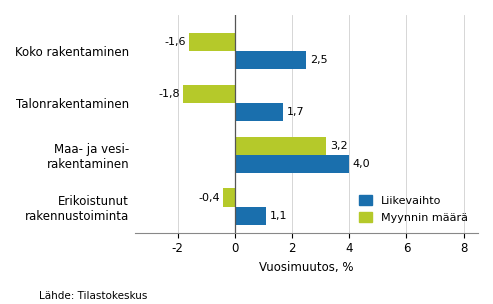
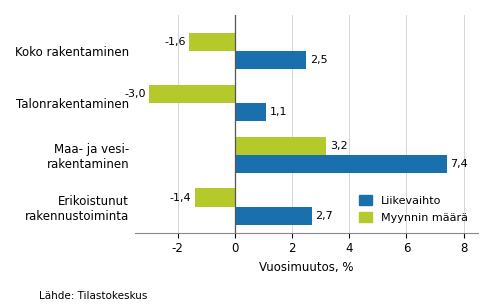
Myynnin määrä/Talonrakentaminen: -1,8 -> -3,0
Liikevaihto/Talonrakentaminen: 1,7 -> 1,1
Liikevaihto/Maa- ja vesi- rakentaminen: 4,0 -> 7,4
Myynnin määrä/Erikoistunut rakennustoiminta: -0,4 -> -1,4
Liikevaihto/Erikoistunut rakennustoiminta: 1,1 -> 2,7
